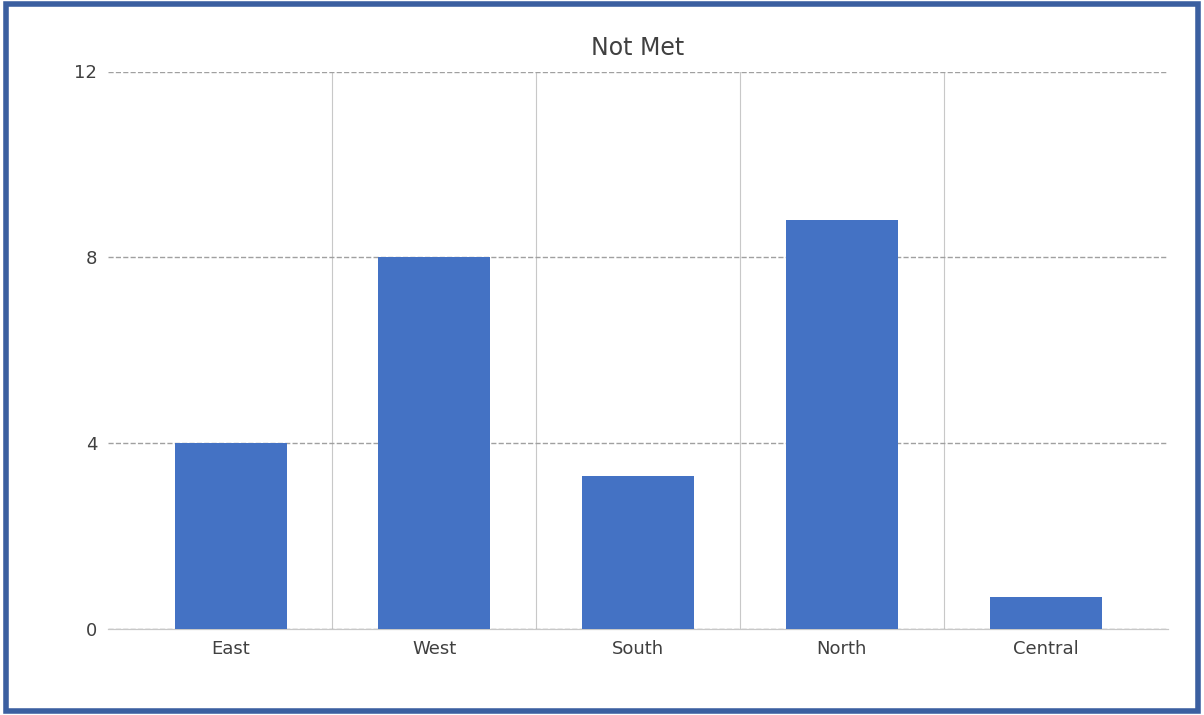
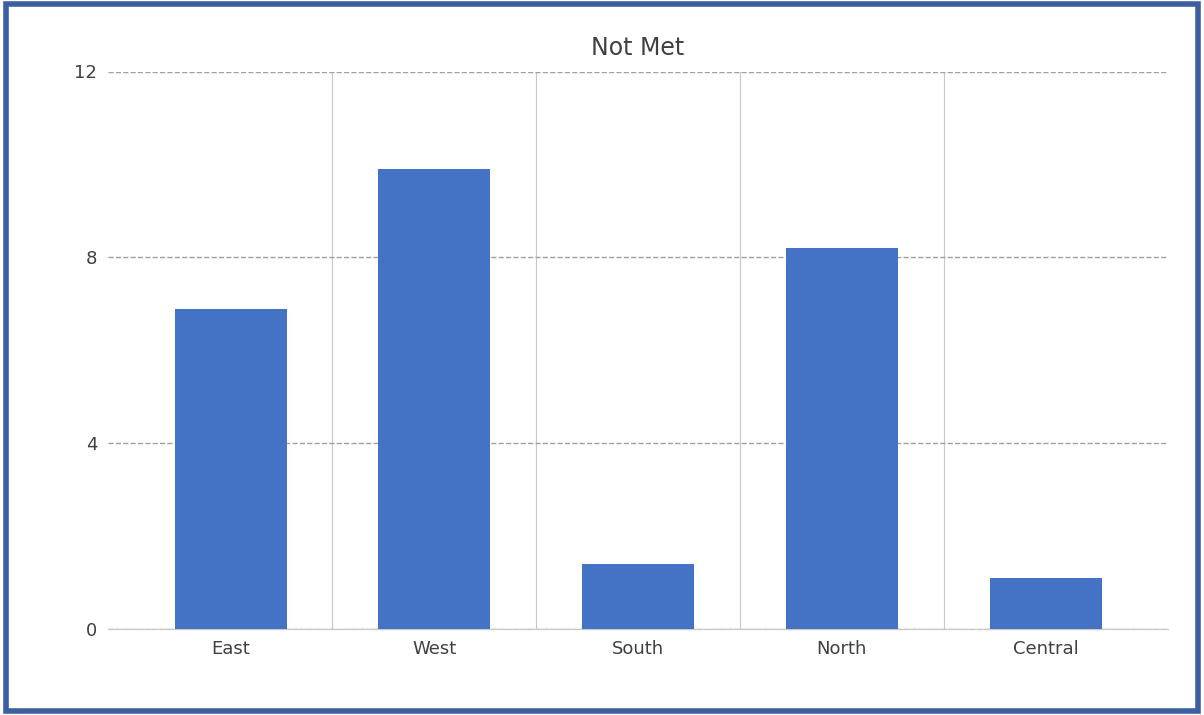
East: 4.0 -> 6.9
West: 8.0 -> 9.9
South: 3.3 -> 1.4
North: 8.8 -> 8.2
Central: 0.7 -> 1.1
